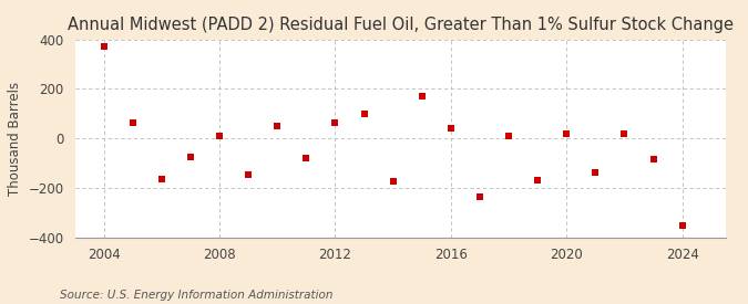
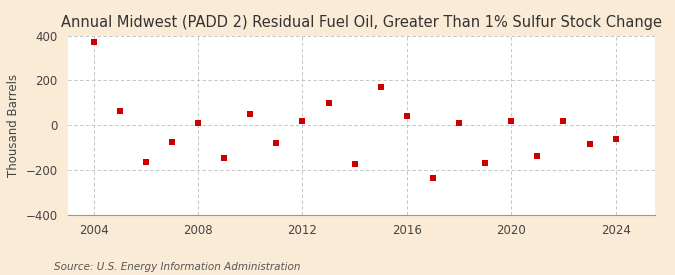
2012: 65 -> 20
2024: -355 -> -60
